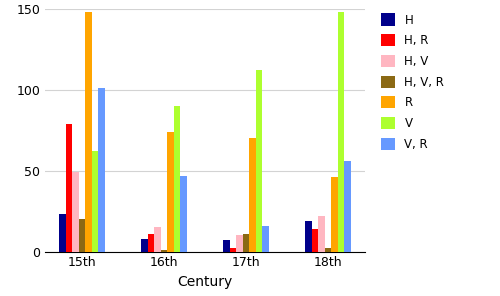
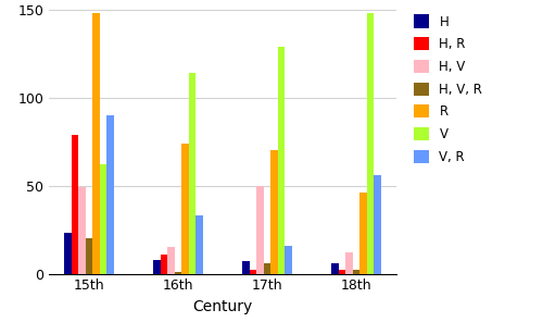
V, R/15th: 101 -> 90
V/16th: 90 -> 114
V, R/16th: 47 -> 33
H, V/17th: 10 -> 50
H, V, R/17th: 11 -> 6
V/17th: 112 -> 129
H/18th: 19 -> 6
H, R/18th: 14 -> 2
H, V/18th: 22 -> 12
